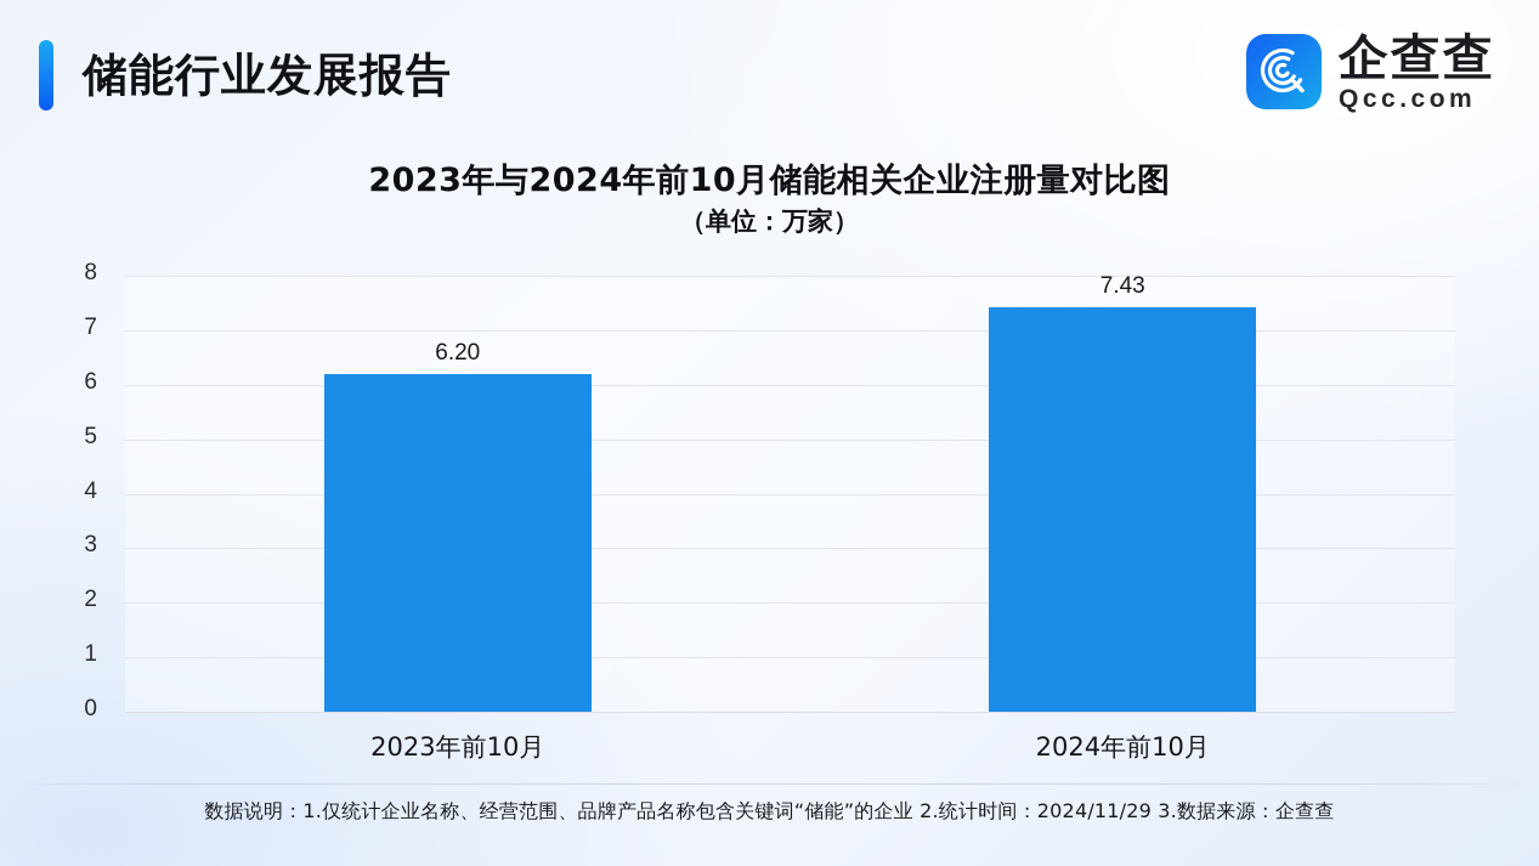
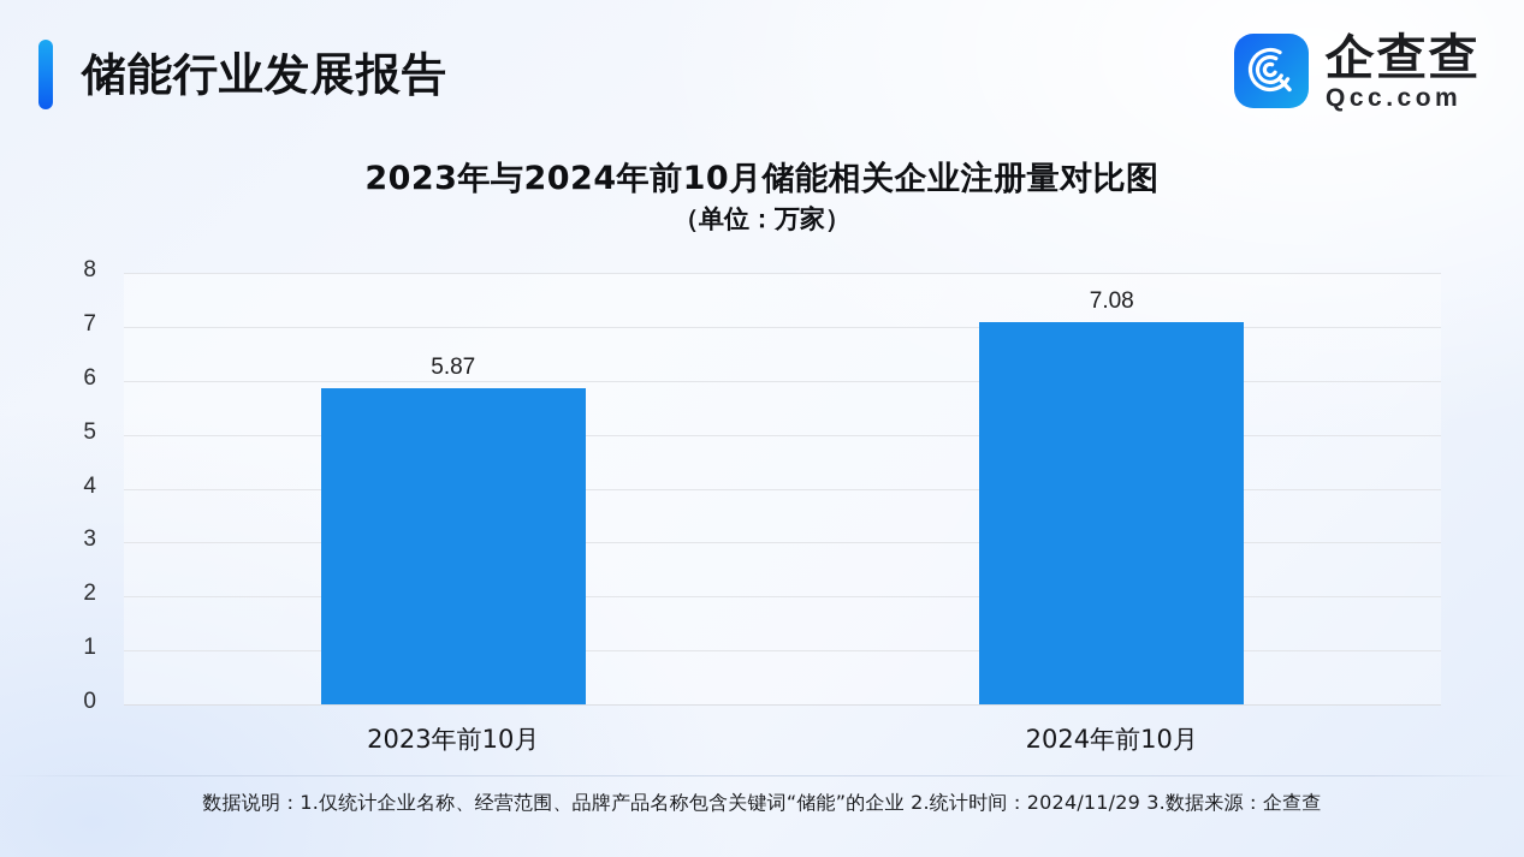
2023年前10月: 6.20 -> 5.87
2024年前10月: 7.43 -> 7.08
